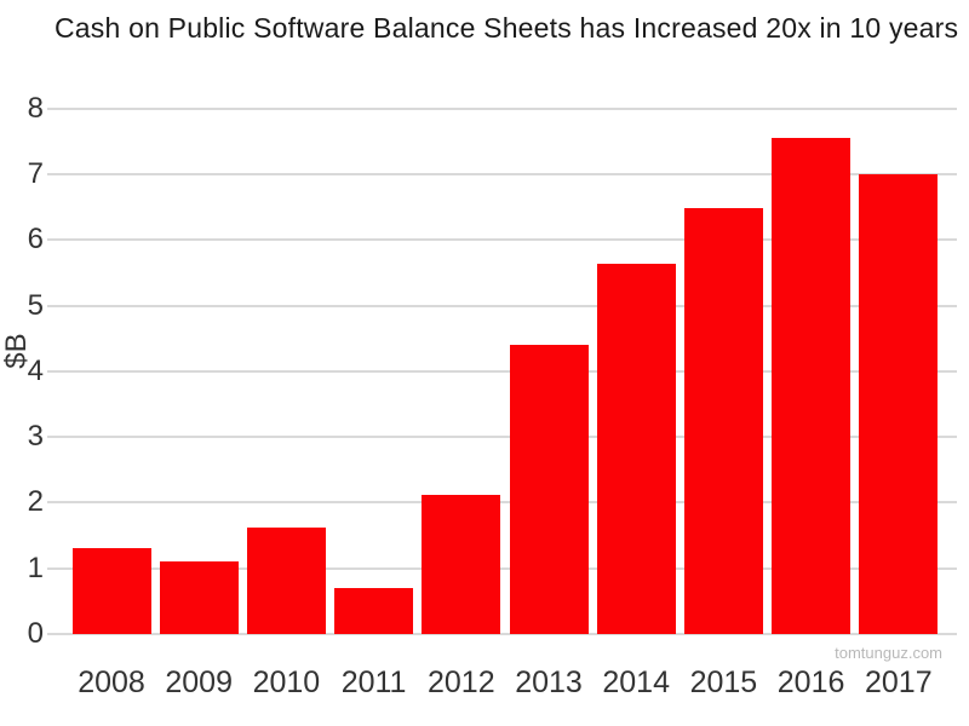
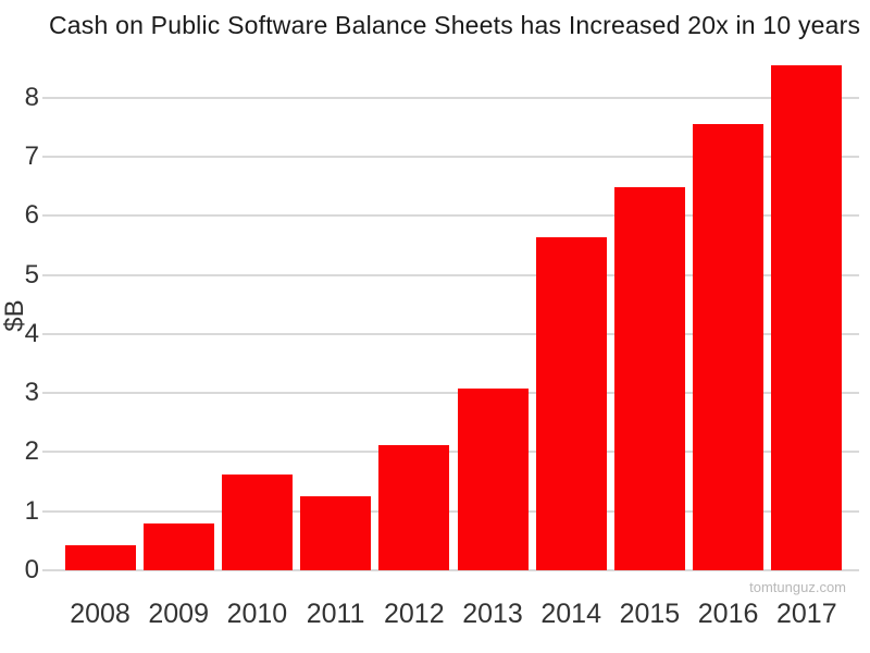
2008: 1.3 -> 0.4
2009: 1.1 -> 0.8
2011: 0.7 -> 1.2
2013: 4.4 -> 3.1
2017: 7.0 -> 8.6
